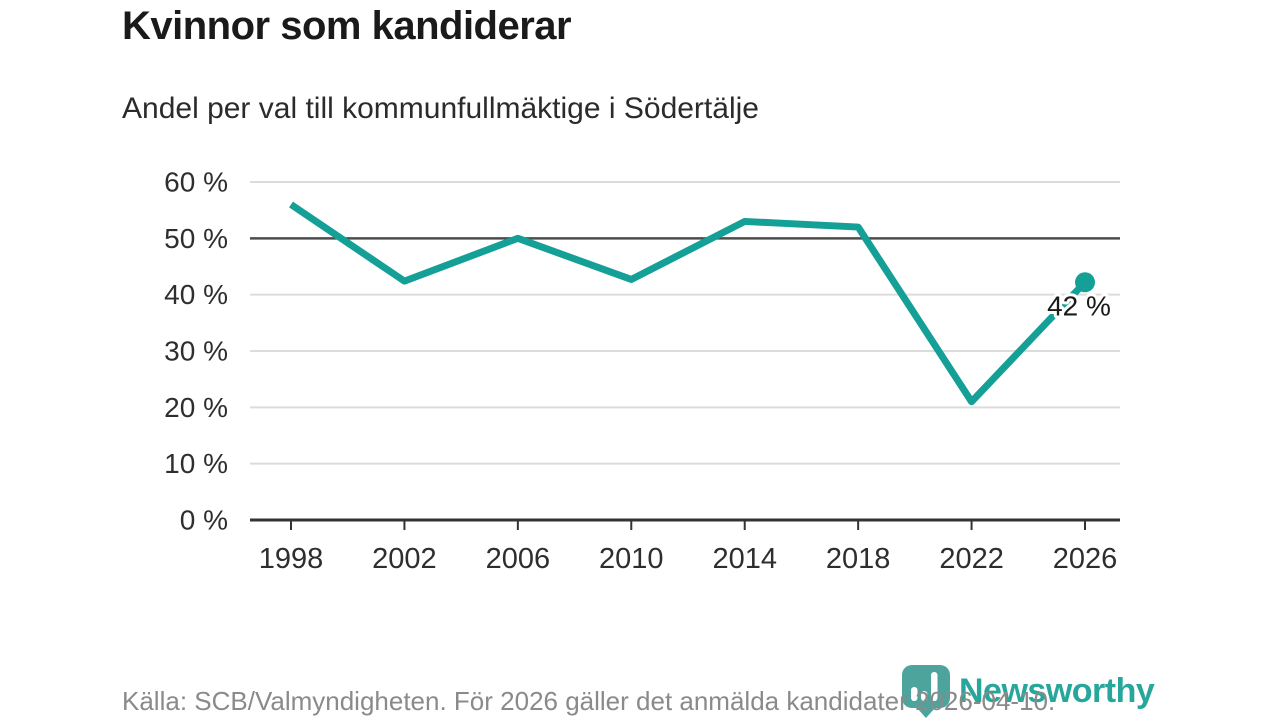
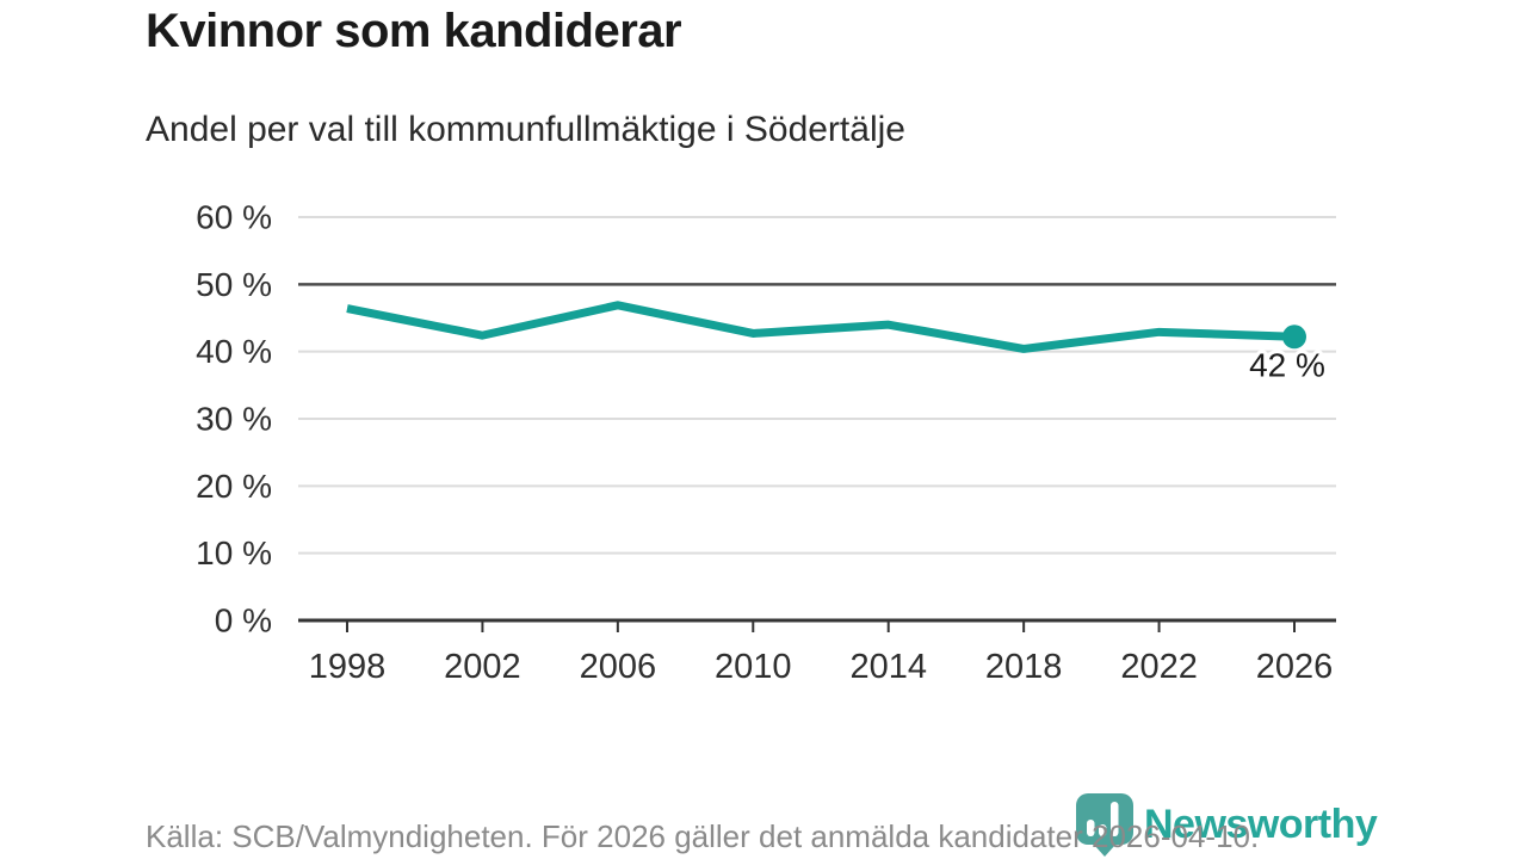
1998: 56% -> 46%
2006: 50% -> 47%
2014: 53% -> 44%
2018: 52% -> 40%
2022: 21% -> 43%
